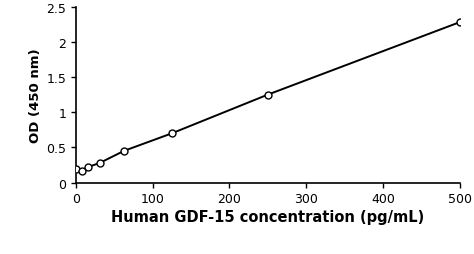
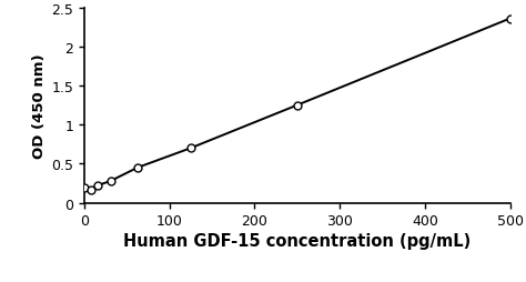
500: 2.28 -> 2.36
